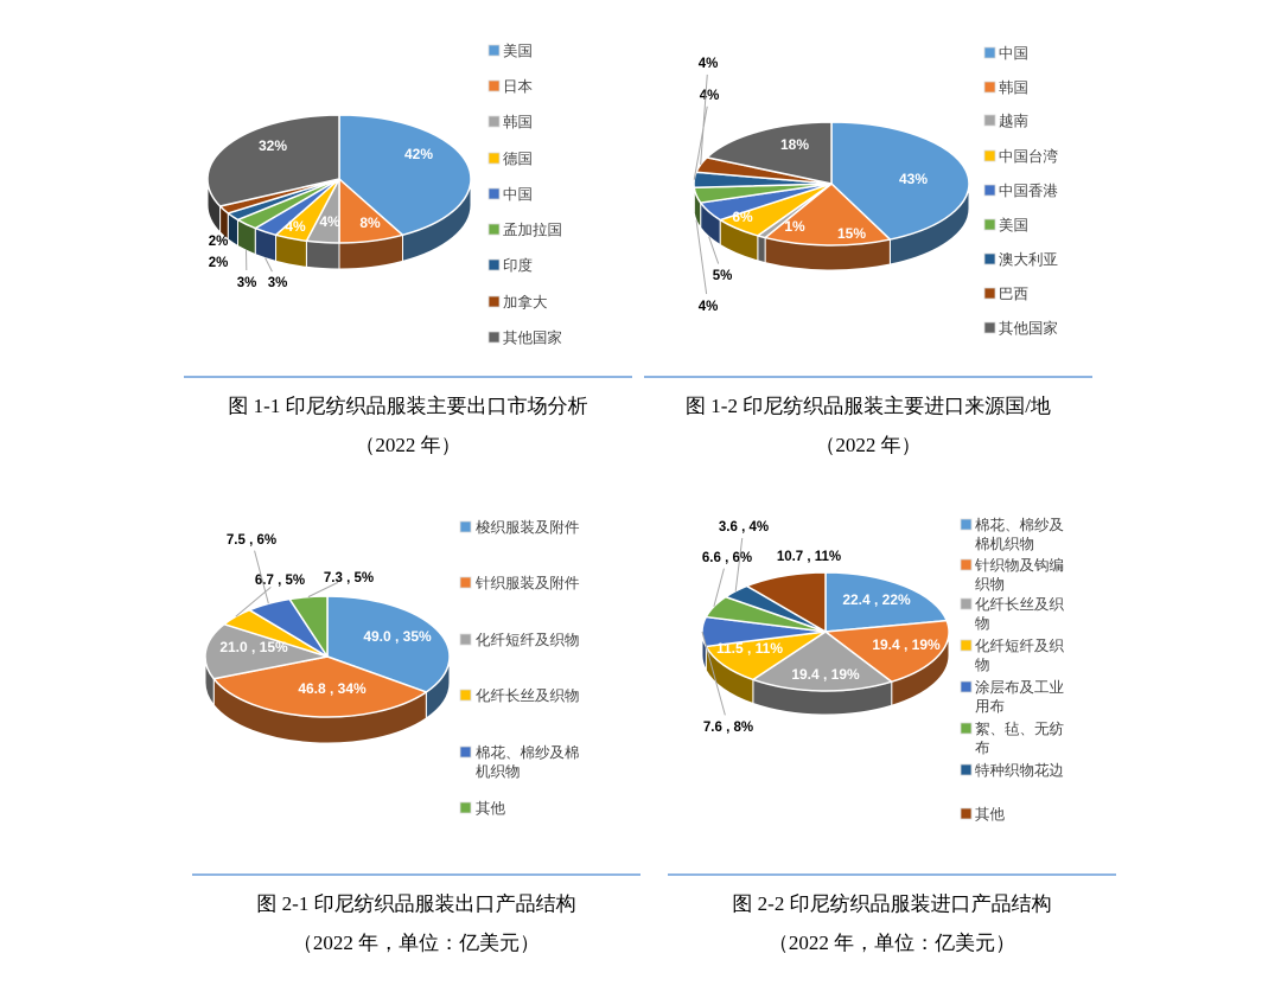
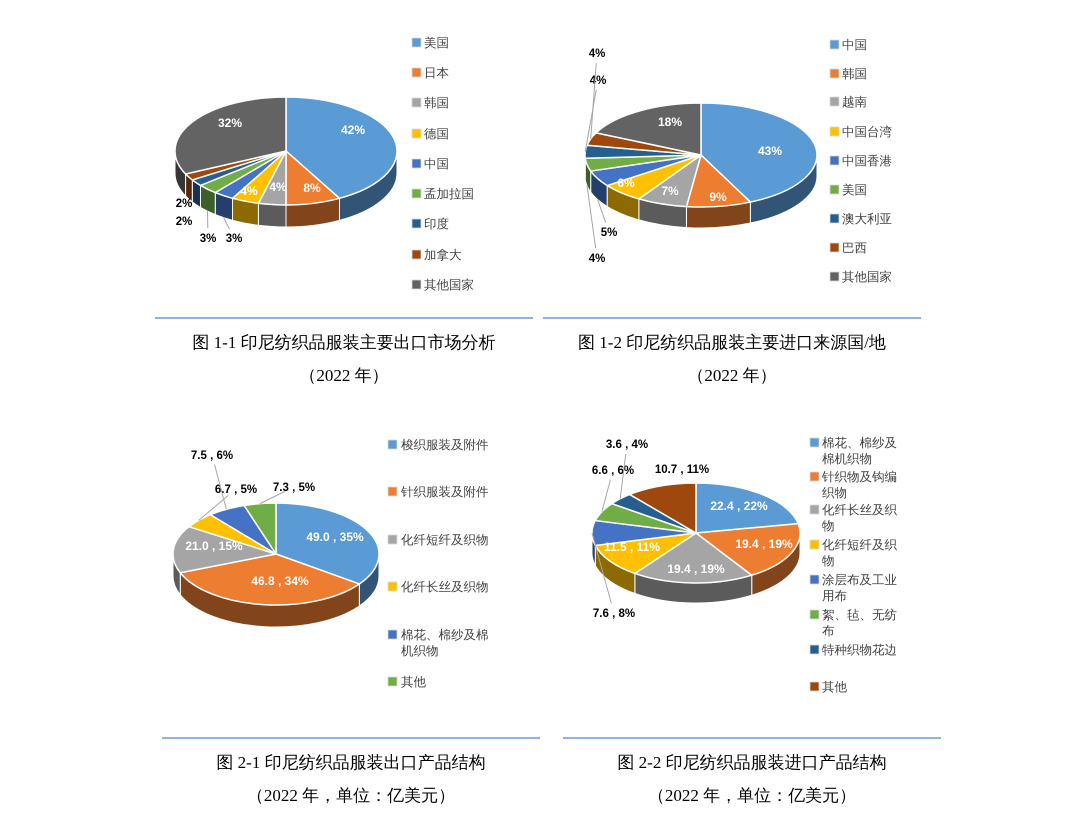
图 1-2 印尼纺织品服装主要进口来源国/地/韩国: 15% -> 9%
图 1-2 印尼纺织品服装主要进口来源国/地/越南: 1% -> 7%
